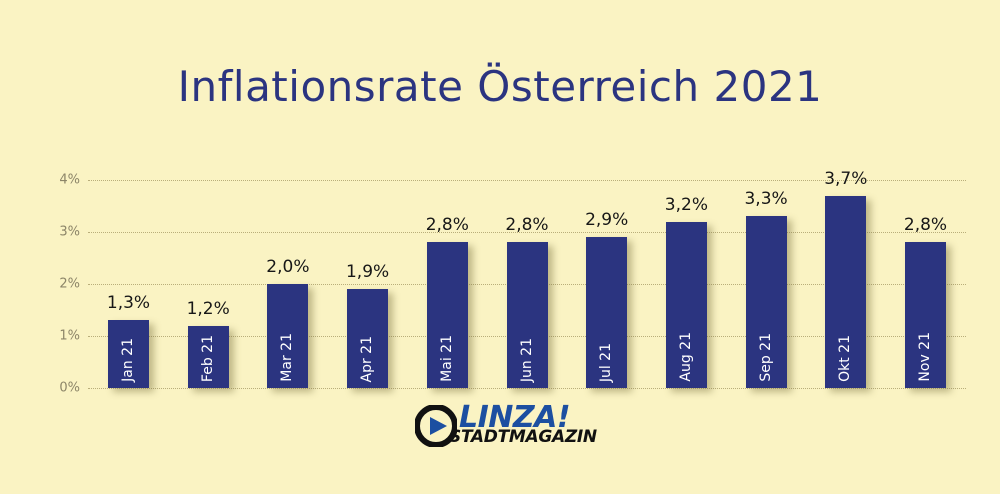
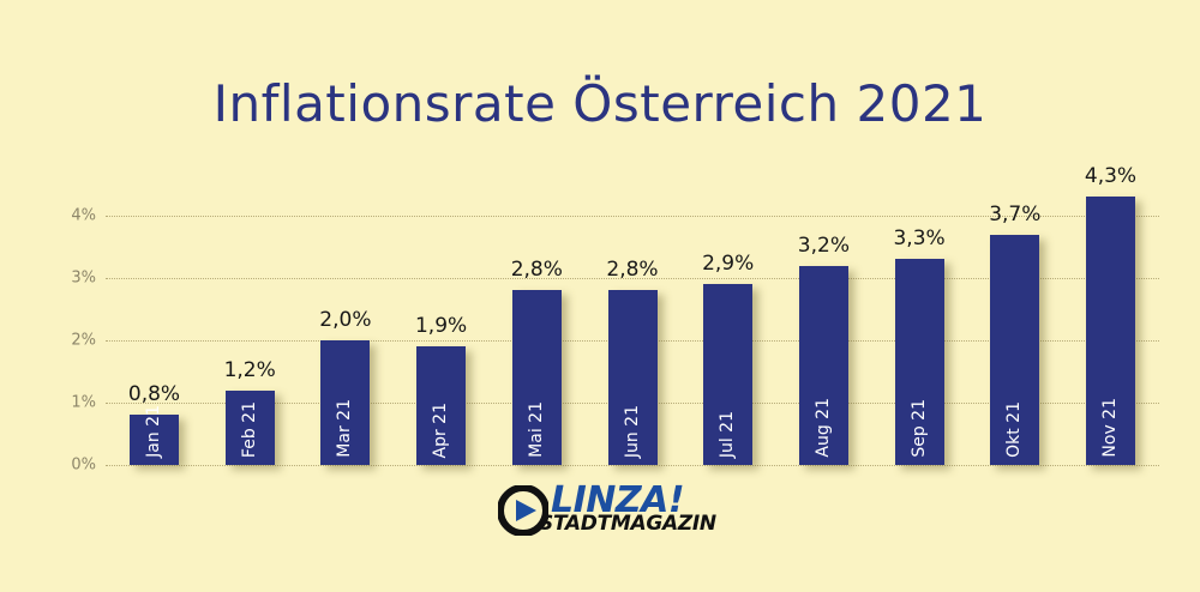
Jan 21: 1,3% -> 0,8%
Nov 21: 2,8% -> 4,3%
